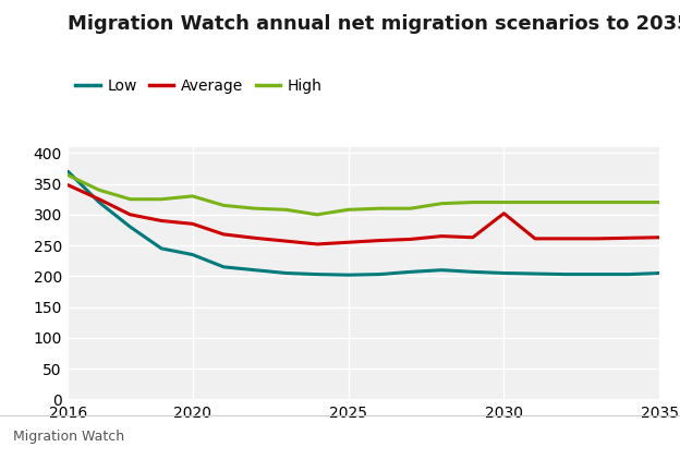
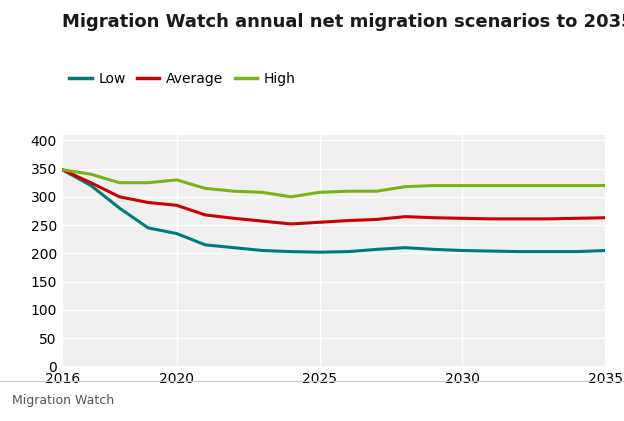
Low/2016: 370 -> 348
High/2016: 364 -> 348
Average/2030: 302 -> 262
